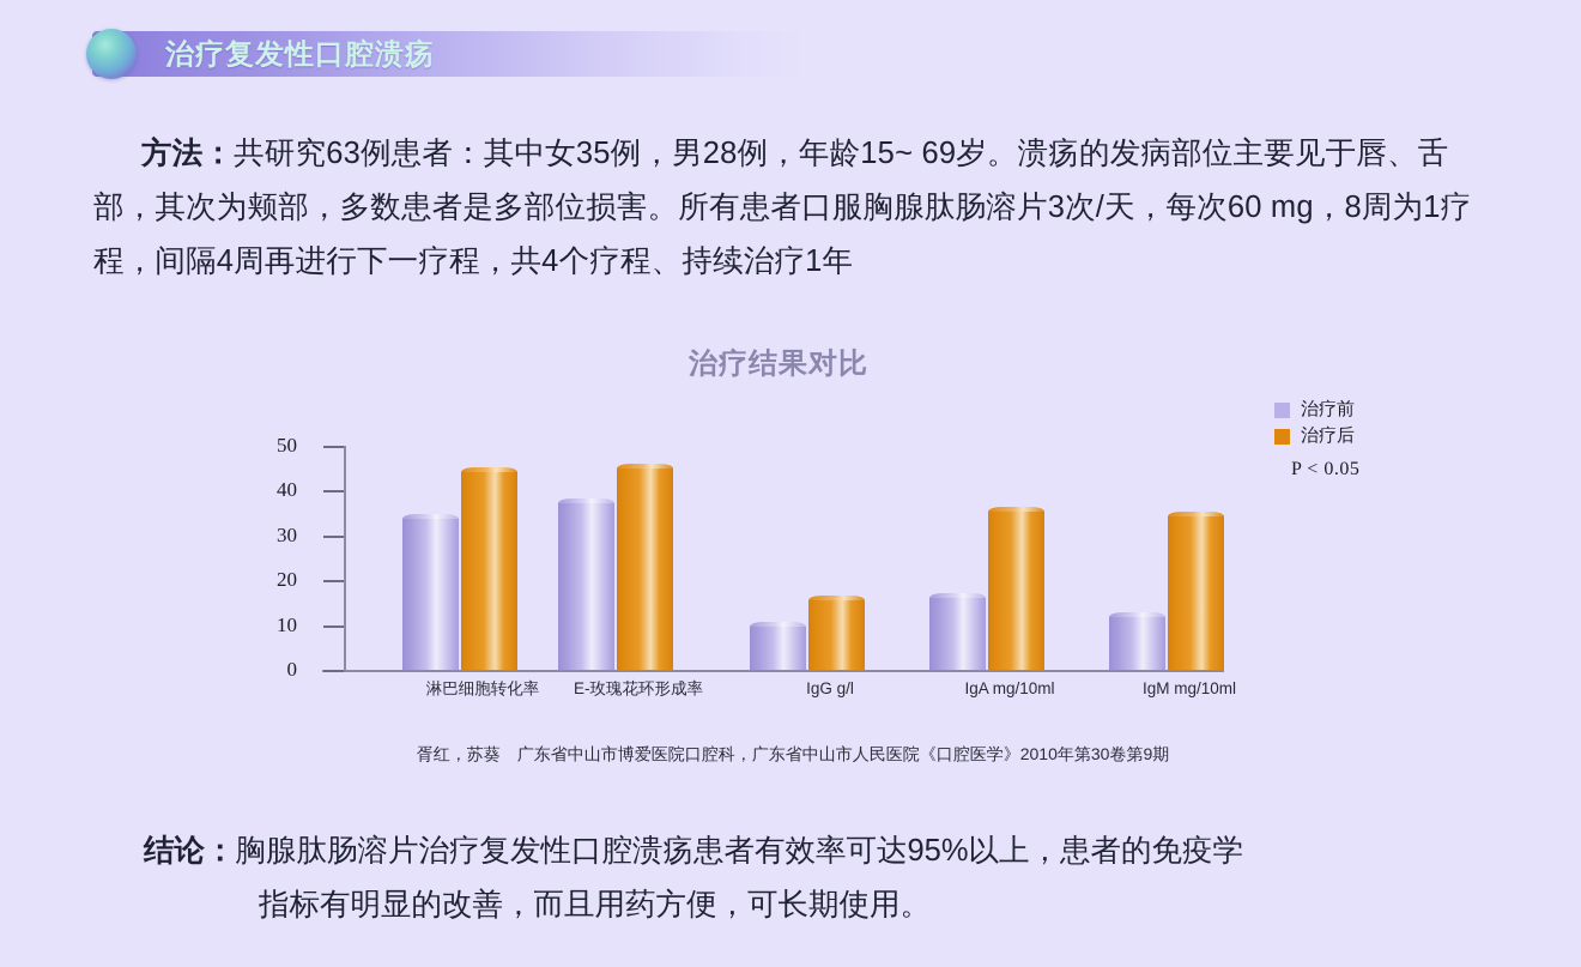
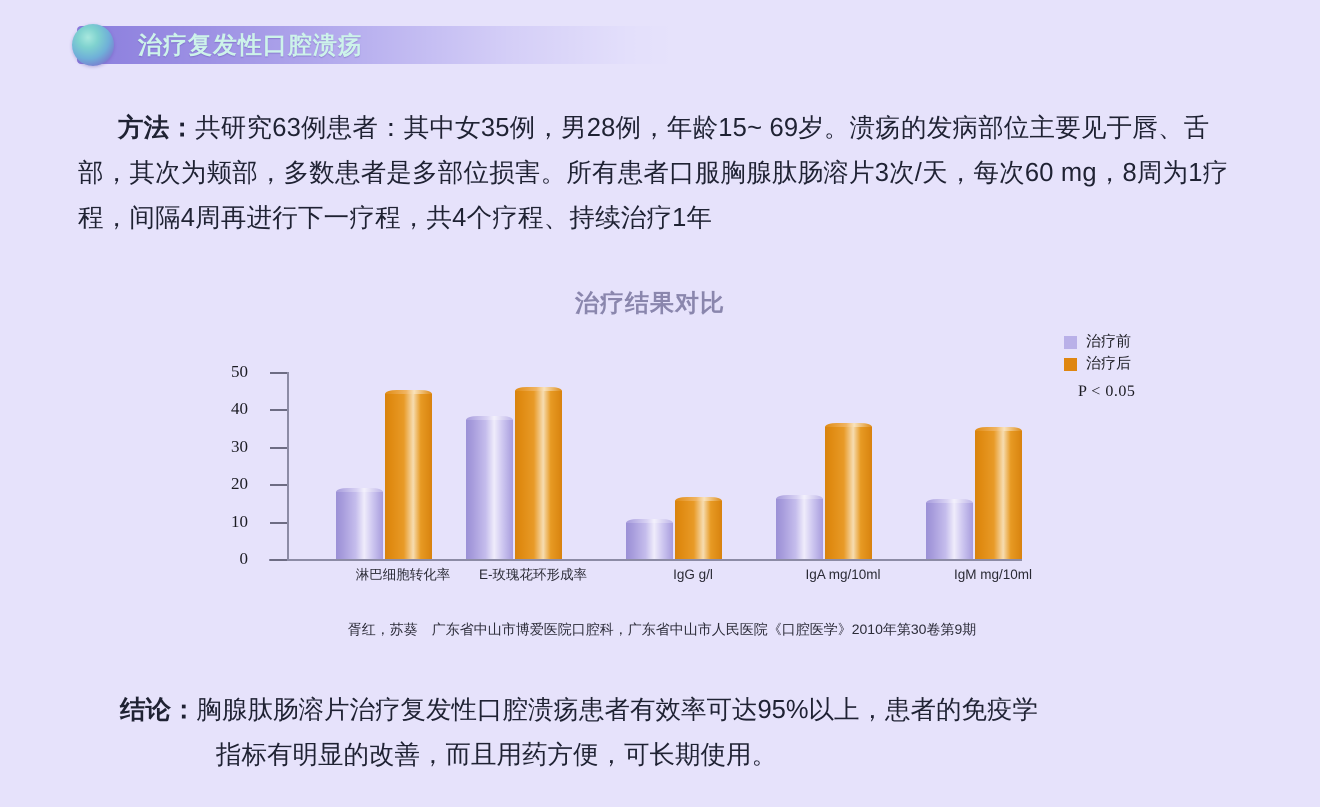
治疗前/淋巴细胞转化率: 34 -> 18
治疗前/IgM mg/10ml: 12 -> 15
